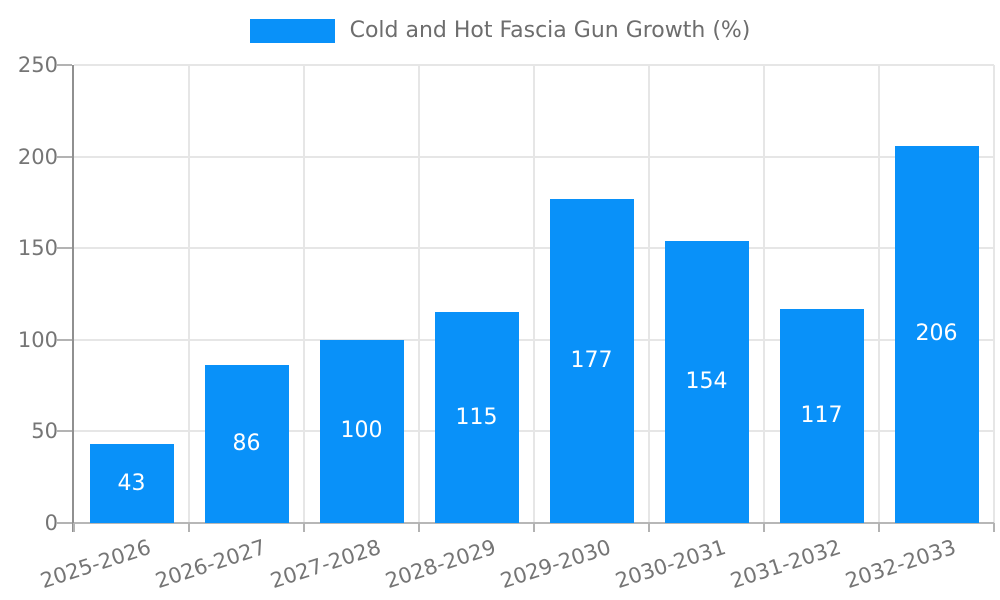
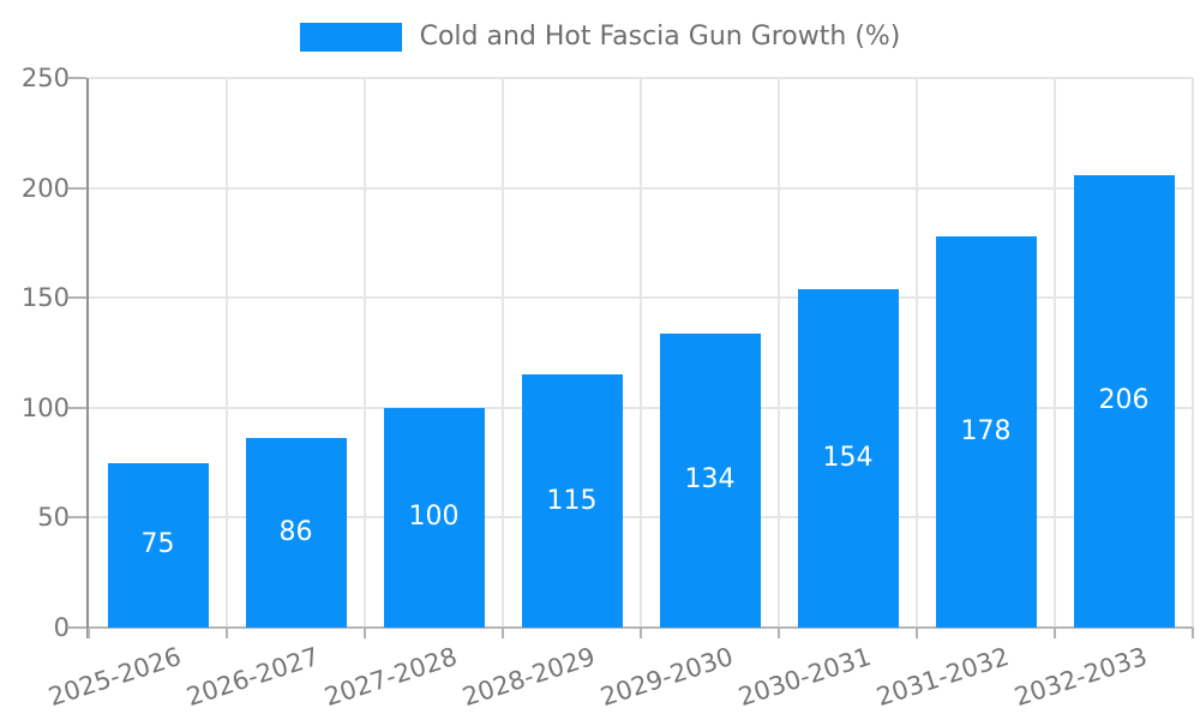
2025-2026: 43 -> 75
2029-2030: 177 -> 134
2031-2032: 117 -> 178
